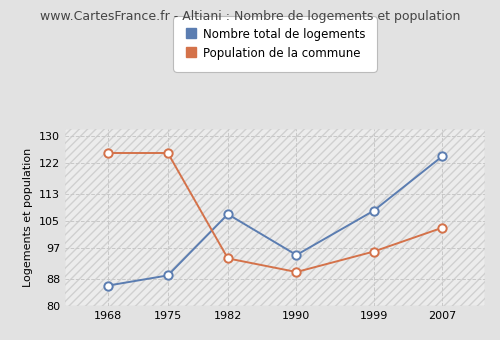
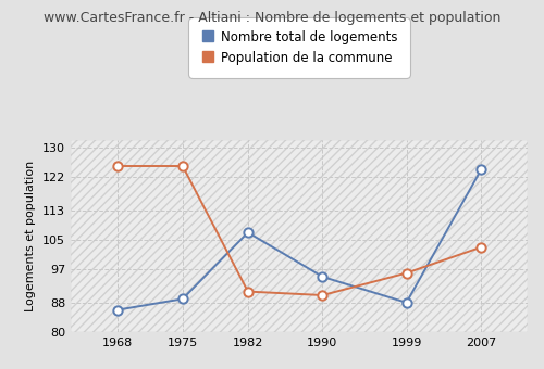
Population de la commune/1982: 94 -> 91
Nombre total de logements/1999: 108 -> 88
